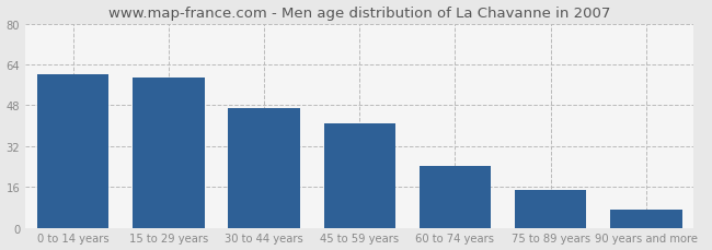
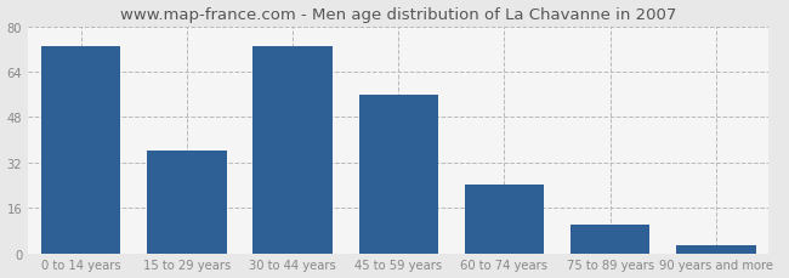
0 to 14 years: 60 -> 73
15 to 29 years: 59 -> 36
30 to 44 years: 47 -> 73
45 to 59 years: 41 -> 56
75 to 89 years: 15 -> 10
90 years and more: 7 -> 3
